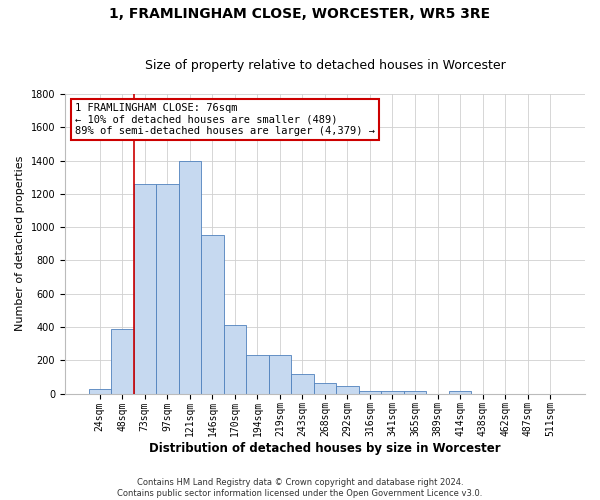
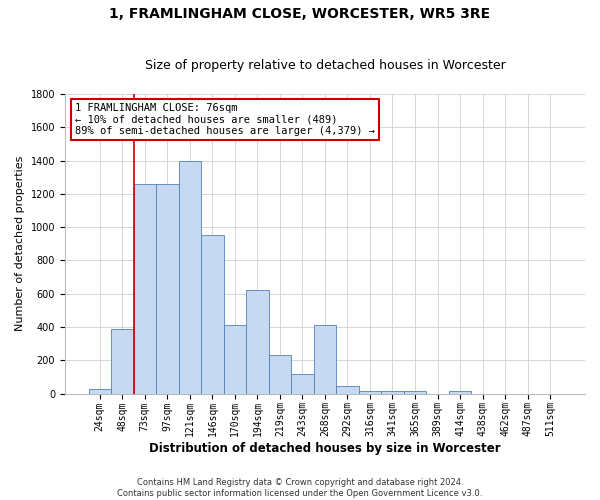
194sqm: 230 -> 620
268sqm: 60 -> 410
